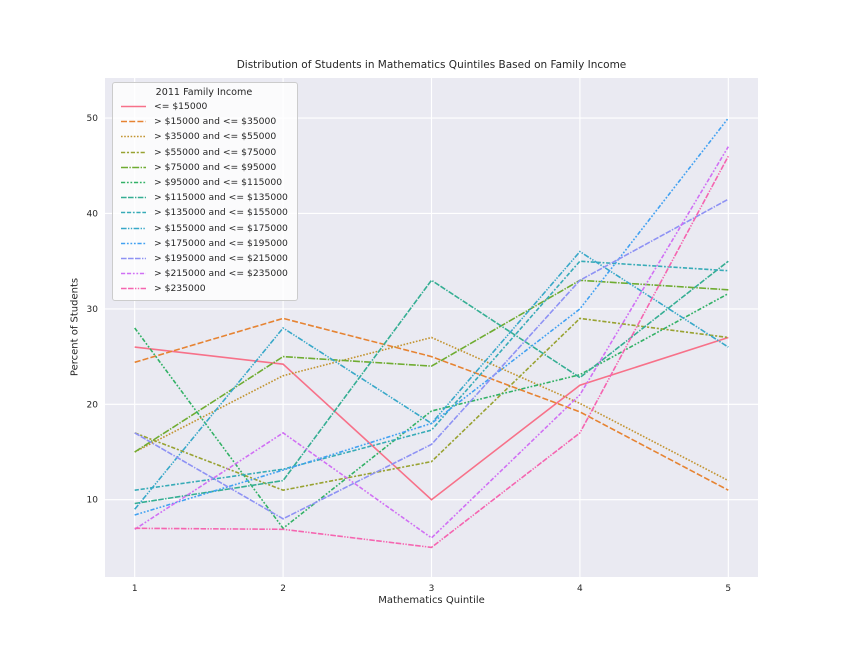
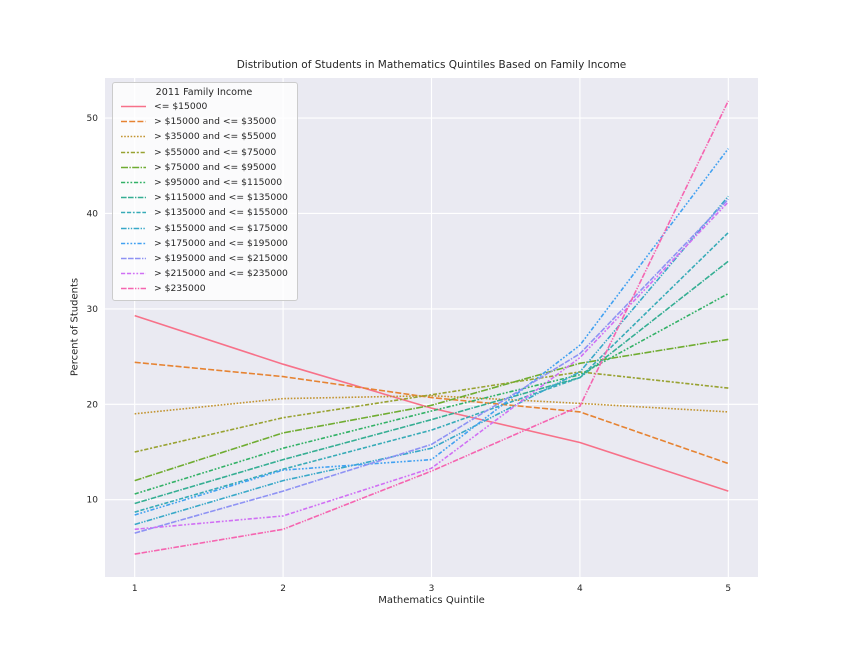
<= $15000/1: 26 -> 29
> $35000 and <= $55000/1: 15 -> 19
> $55000 and <= $75000/1: 17 -> 15
> $75000 and <= $95000/1: 15 -> 12
> $95000 and <= $115000/1: 28 -> 11
> $135000 and <= $155000/1: 11 -> 9
> $155000 and <= $175000/1: 9 -> 7
> $195000 and <= $215000/1: 17 -> 6
> $235000/1: 7 -> 4
> $15000 and <= $35000/2: 29 -> 23
> $35000 and <= $55000/2: 23 -> 21
> $55000 and <= $75000/2: 11 -> 19
> $75000 and <= $95000/2: 25 -> 17
> $95000 and <= $115000/2: 7 -> 15
> $115000 and <= $135000/2: 12 -> 14
> $155000 and <= $175000/2: 28 -> 12
> $195000 and <= $215000/2: 8 -> 11
> $215000 and <= $235000/2: 17 -> 8
<= $15000/3: 10 -> 20
> $15000 and <= $35000/3: 25 -> 21
> $35000 and <= $55000/3: 27 -> 21
> $55000 and <= $75000/3: 14 -> 21
> $75000 and <= $95000/3: 24 -> 20
> $115000 and <= $135000/3: 33 -> 18
> $155000 and <= $175000/3: 18 -> 15
> $175000 and <= $195000/3: 18 -> 14
> $215000 and <= $235000/3: 6 -> 13
> $235000/3: 5 -> 13
<= $15000/4: 22 -> 16
> $55000 and <= $75000/4: 29 -> 23
> $75000 and <= $95000/4: 33 -> 24
> $135000 and <= $155000/4: 35 -> 23
> $155000 and <= $175000/4: 36 -> 23
> $175000 and <= $195000/4: 30 -> 26
> $195000 and <= $215000/4: 33 -> 25
> $215000 and <= $235000/4: 21 -> 25
> $235000/4: 17 -> 20
<= $15000/5: 27 -> 11
> $15000 and <= $35000/5: 11 -> 14
> $35000 and <= $55000/5: 12 -> 19
> $55000 and <= $75000/5: 27 -> 22
> $75000 and <= $95000/5: 32 -> 27
> $135000 and <= $155000/5: 34 -> 38
> $155000 and <= $175000/5: 26 -> 42
> $175000 and <= $195000/5: 50 -> 47
> $215000 and <= $235000/5: 47 -> 41
> $235000/5: 46 -> 52
